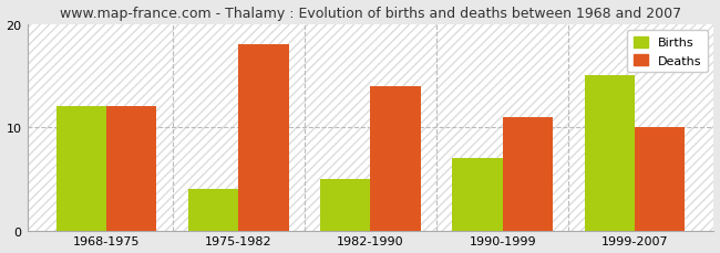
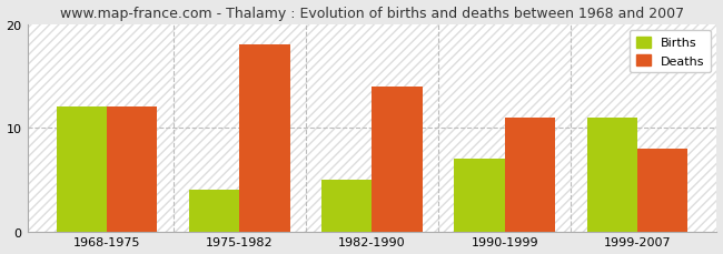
Births/1999-2007: 15 -> 11
Deaths/1999-2007: 10 -> 8
